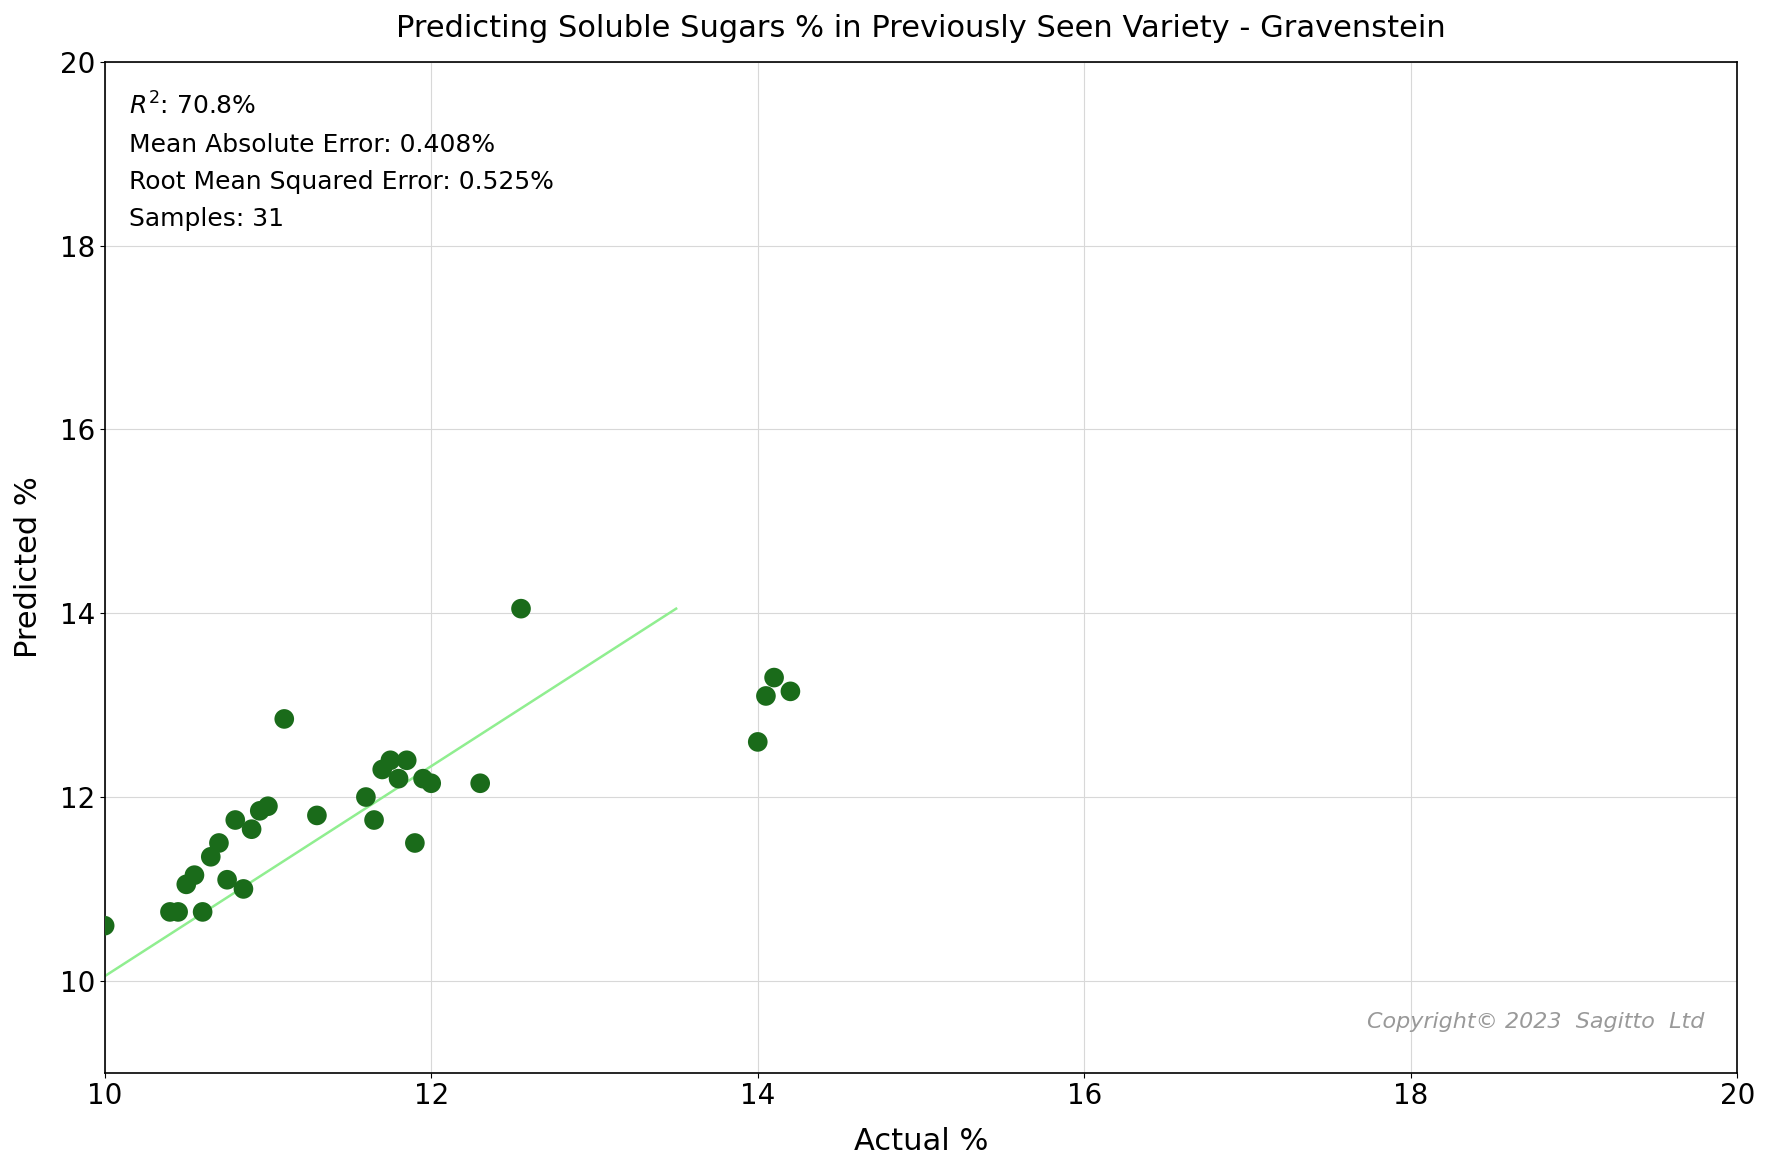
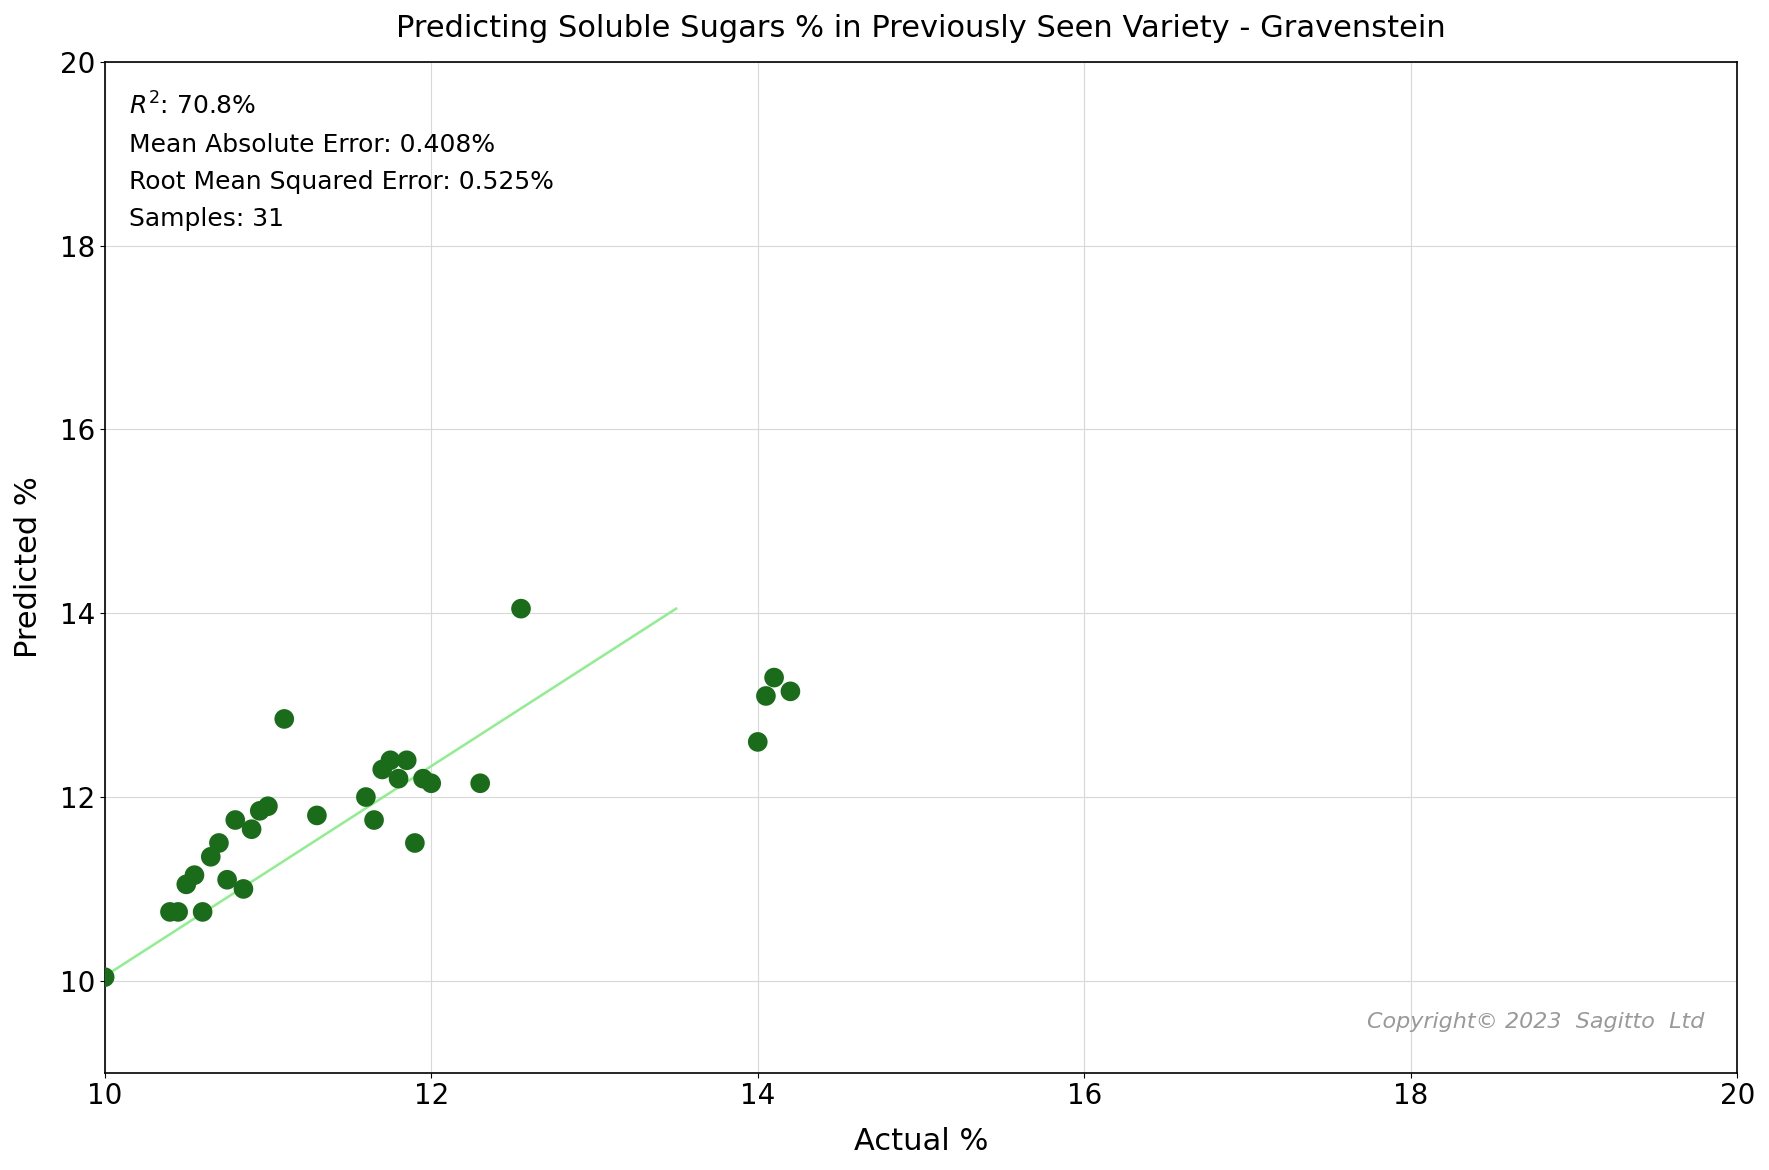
10: 10.60 -> 10.04
